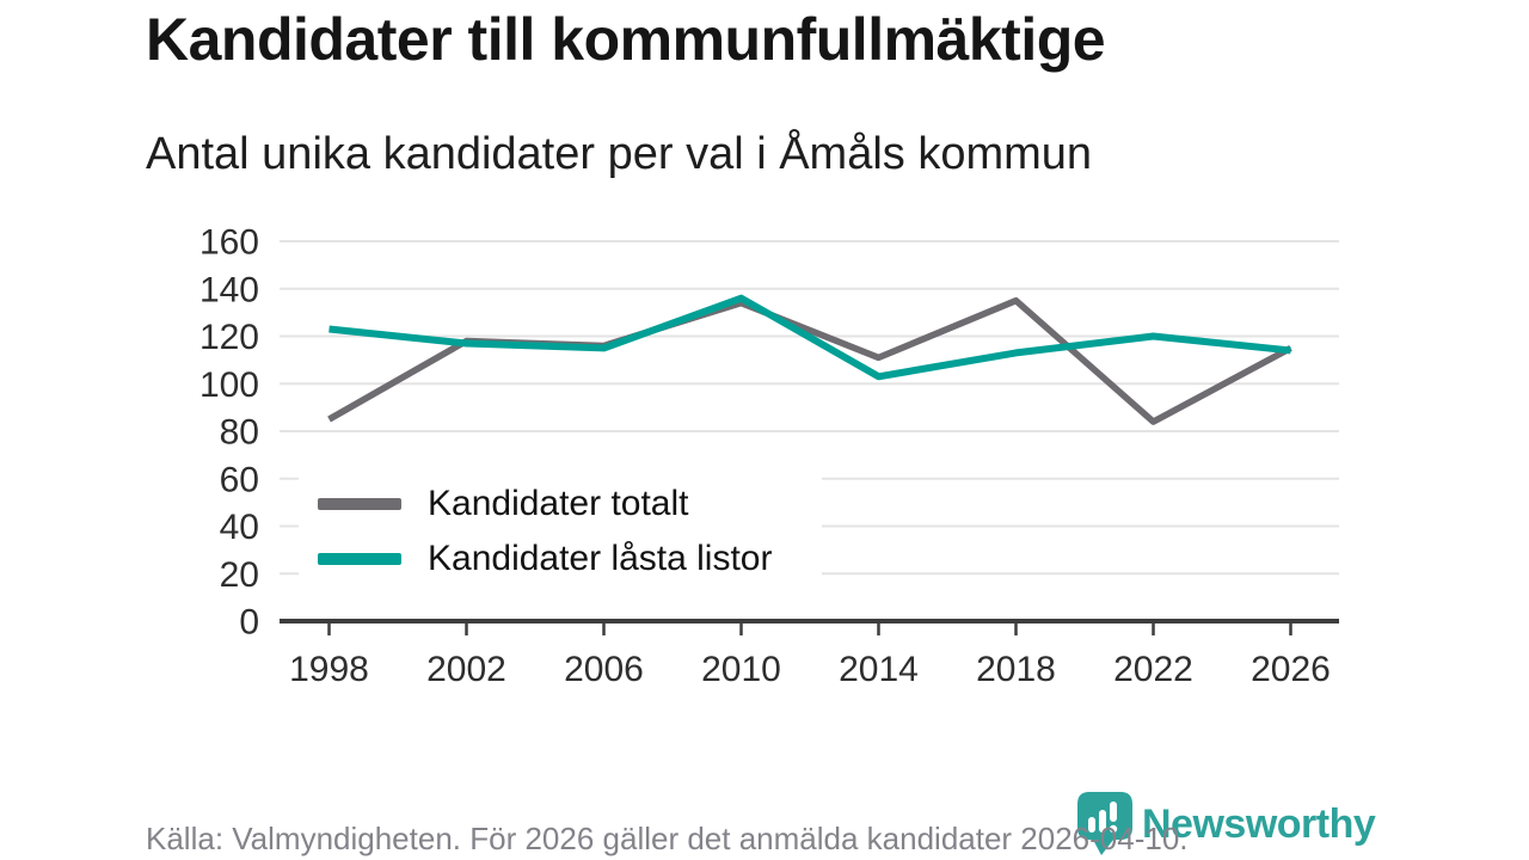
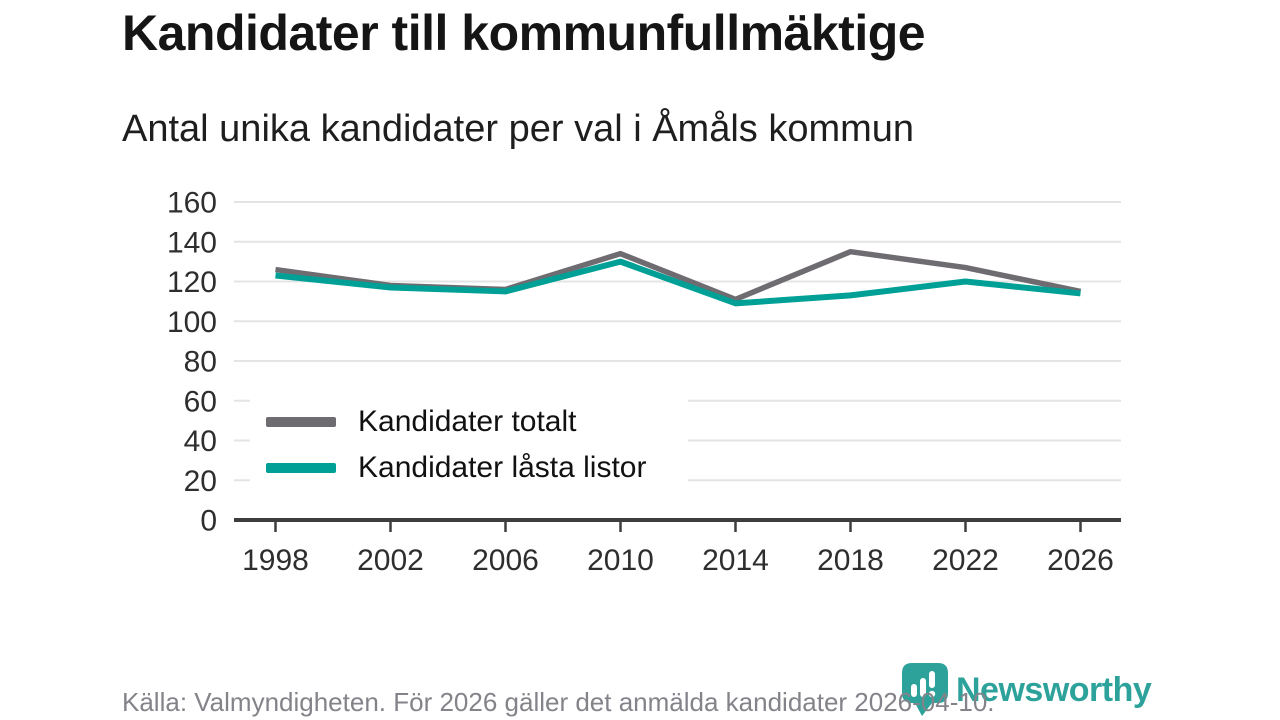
Kandidater totalt/1998: 85 -> 126
Kandidater låsta listor/2010: 136 -> 130
Kandidater låsta listor/2014: 103 -> 109
Kandidater totalt/2022: 84 -> 127
